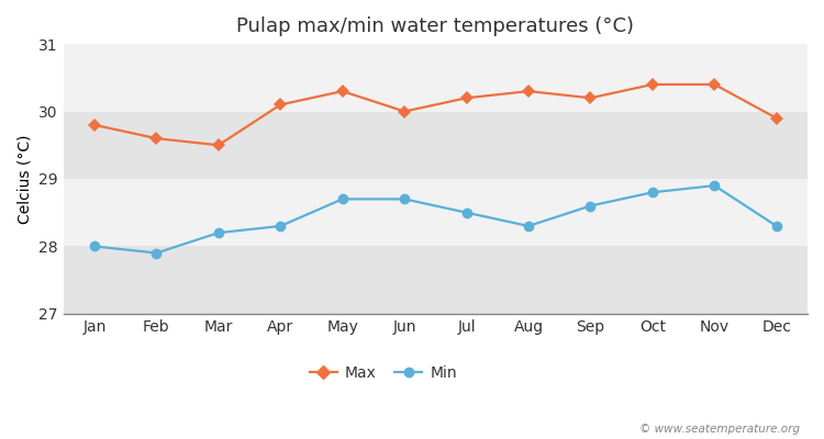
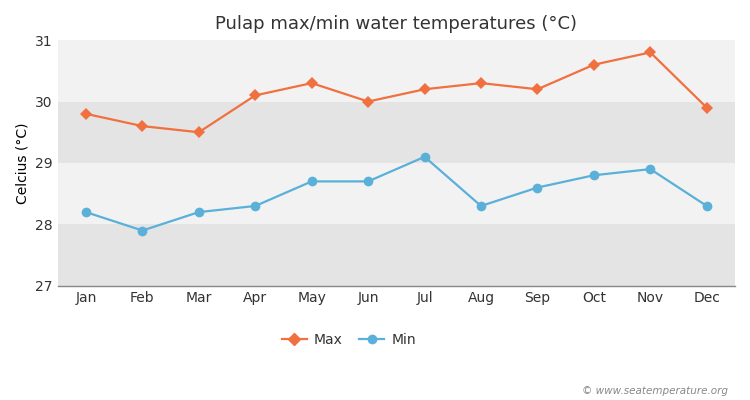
Min/Jan: 28.0 -> 28.2
Min/Jul: 28.5 -> 29.1
Max/Oct: 30.4 -> 30.6
Max/Nov: 30.4 -> 30.8
